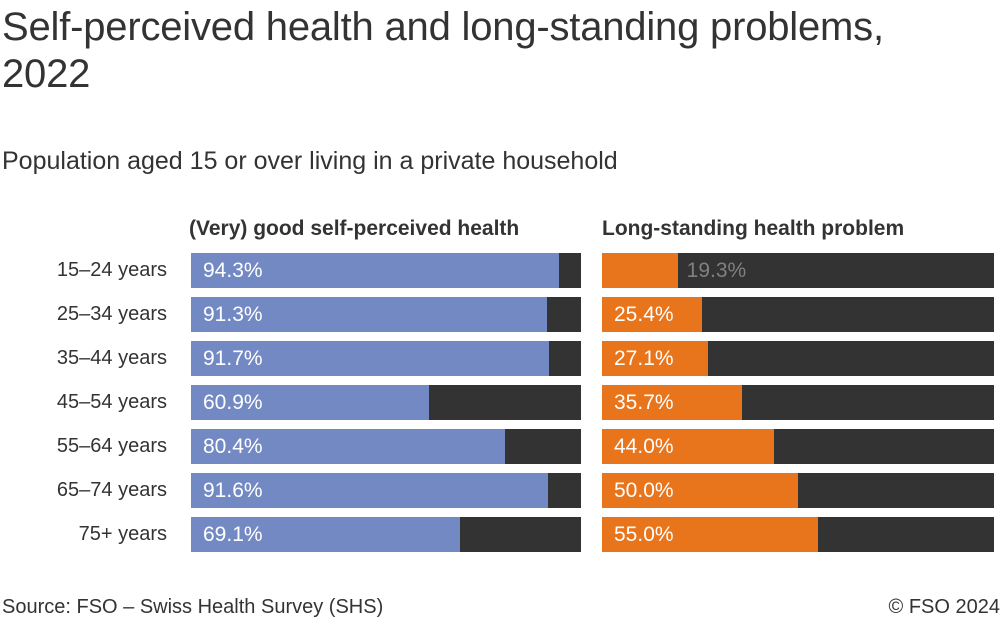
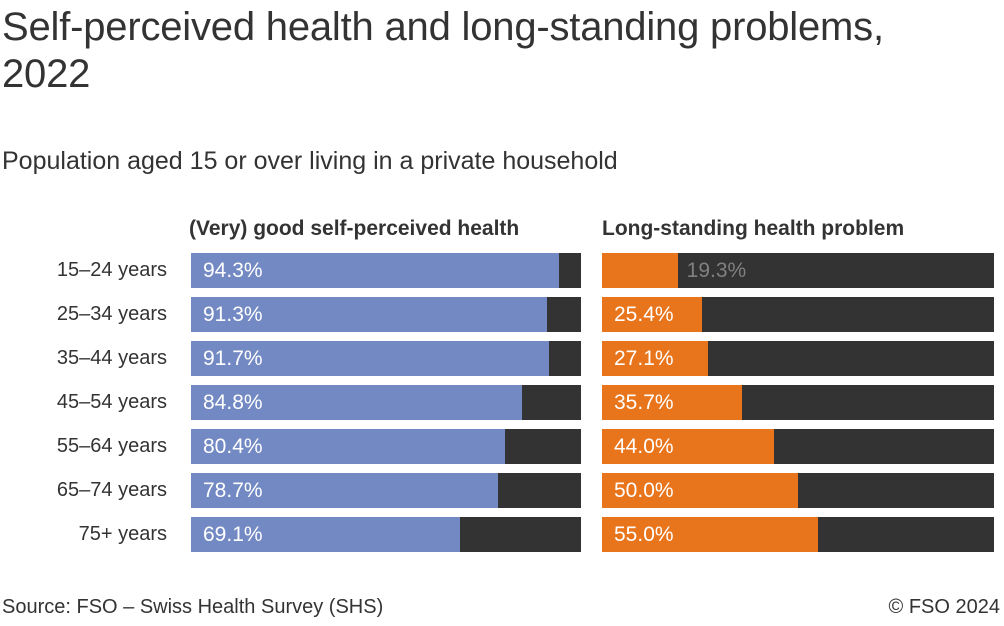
(Very) good self-perceived health/45–54 years: 60.9% -> 84.8%
(Very) good self-perceived health/65–74 years: 91.6% -> 78.7%
